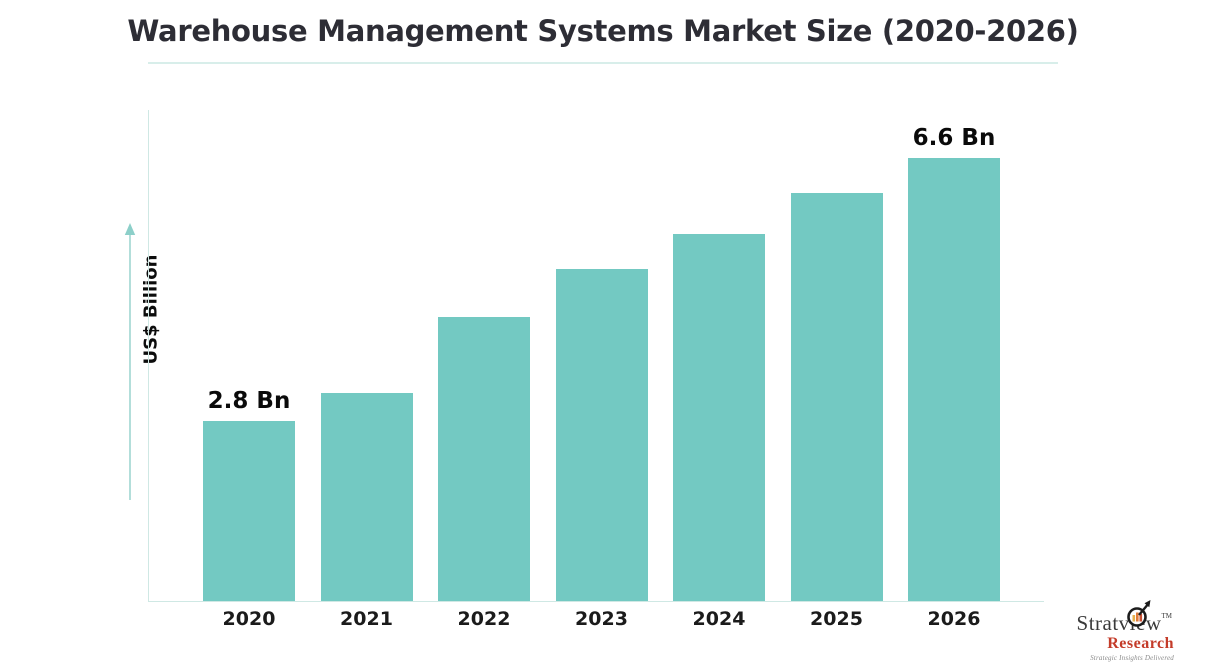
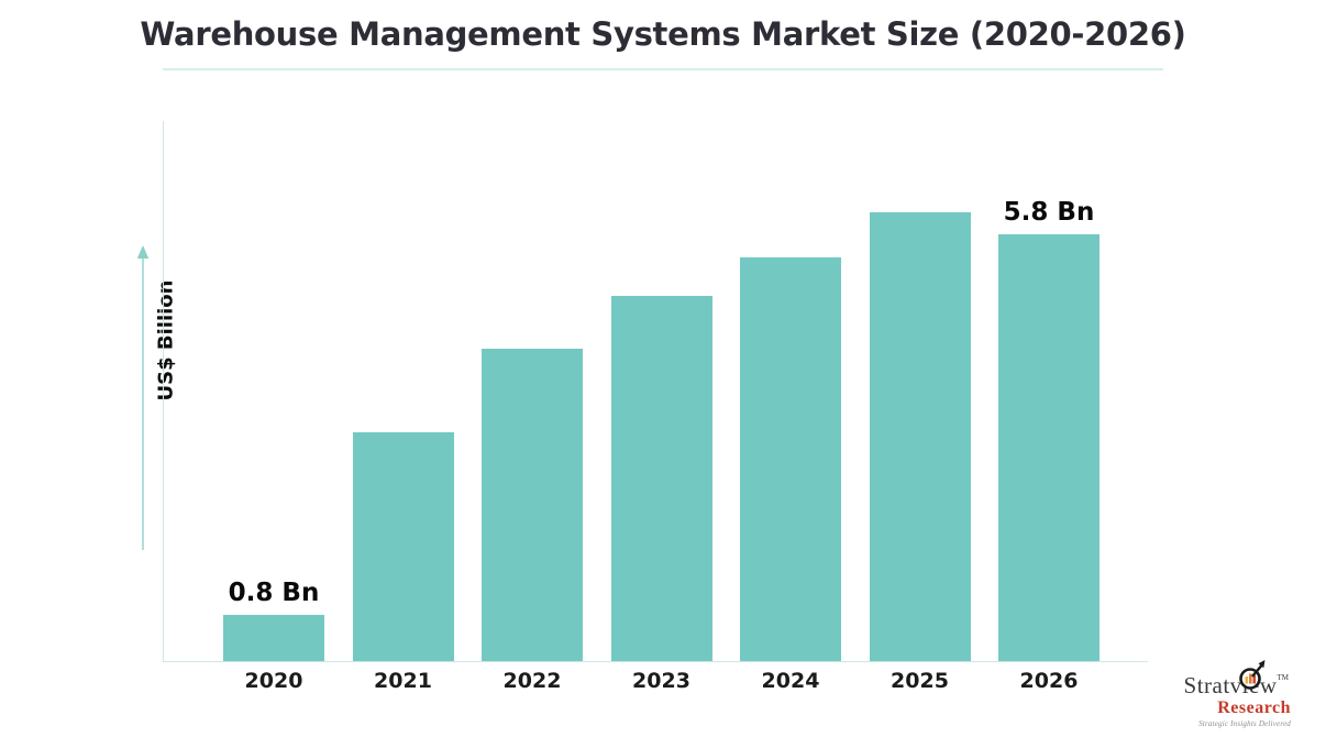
2020: 2.8 -> 0.8
2026: 6.6 -> 5.8
